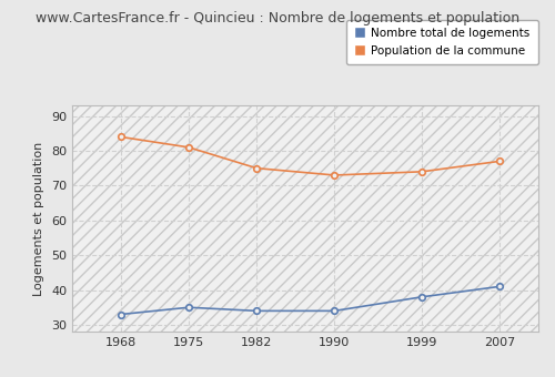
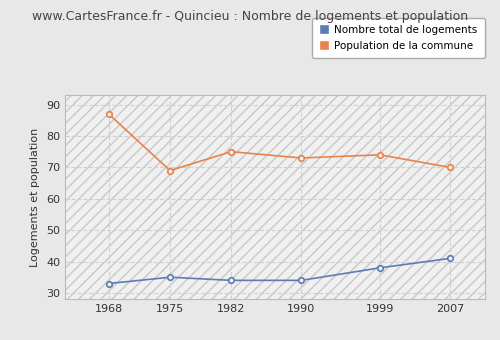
Population de la commune/1968: 84 -> 87
Population de la commune/1975: 81 -> 69
Population de la commune/2007: 77 -> 70
